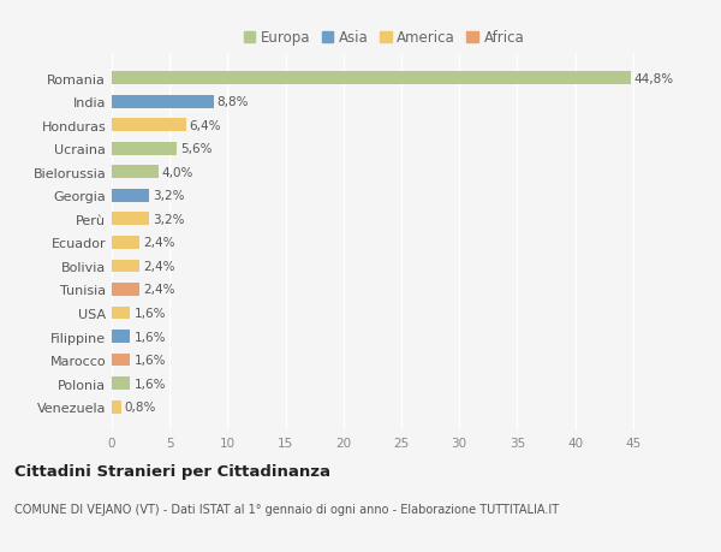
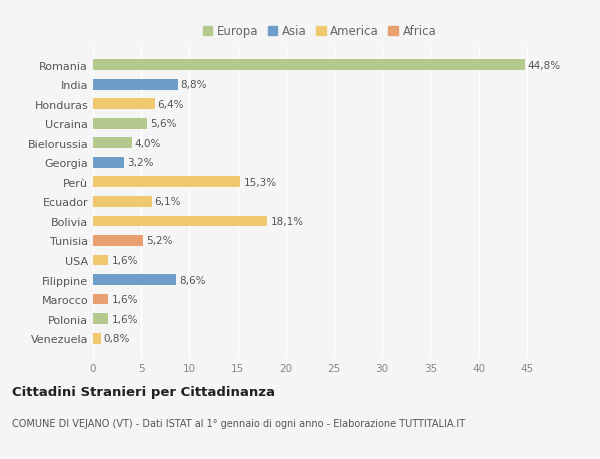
Perù: 3,2% -> 15,3%
Ecuador: 2,4% -> 6,1%
Bolivia: 2,4% -> 18,1%
Tunisia: 2,4% -> 5,2%
Filippine: 1,6% -> 8,6%
